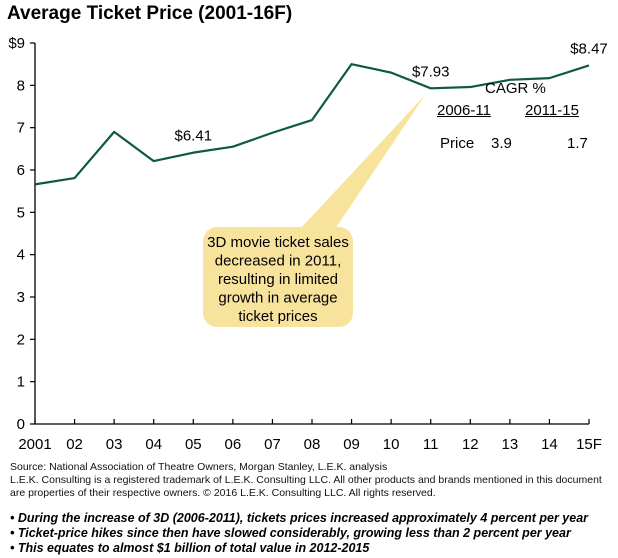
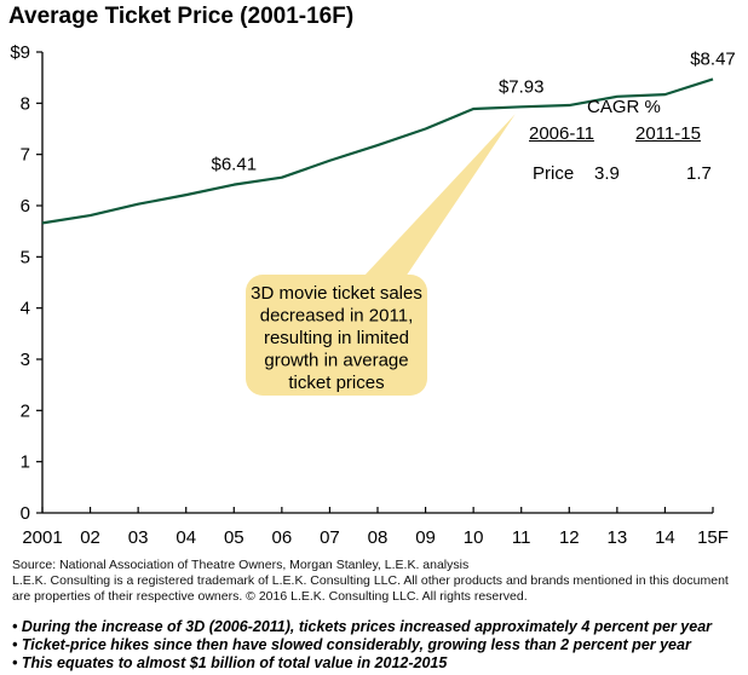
03: $6.9 -> $6.0
09: $8.5 -> $7.5
10: $8.3 -> $7.9
